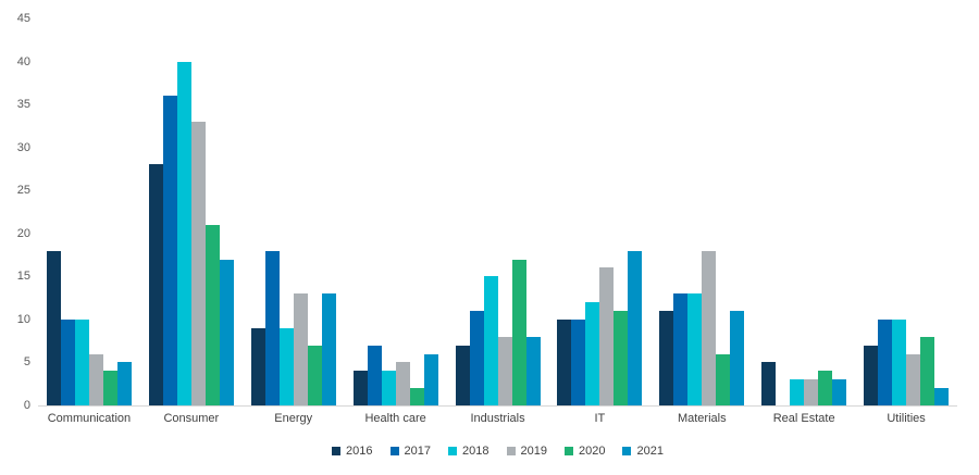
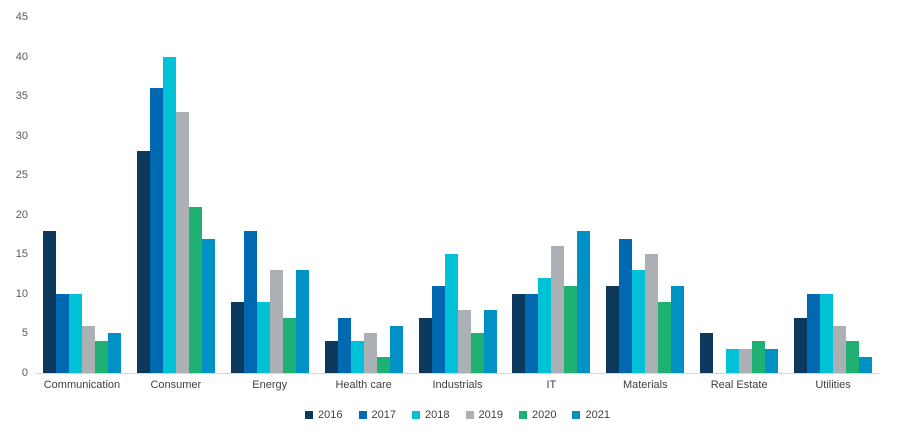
2020/Industrials: 17 -> 5
2017/Materials: 13 -> 17
2019/Materials: 18 -> 15
2020/Materials: 6 -> 9
2020/Utilities: 8 -> 4
